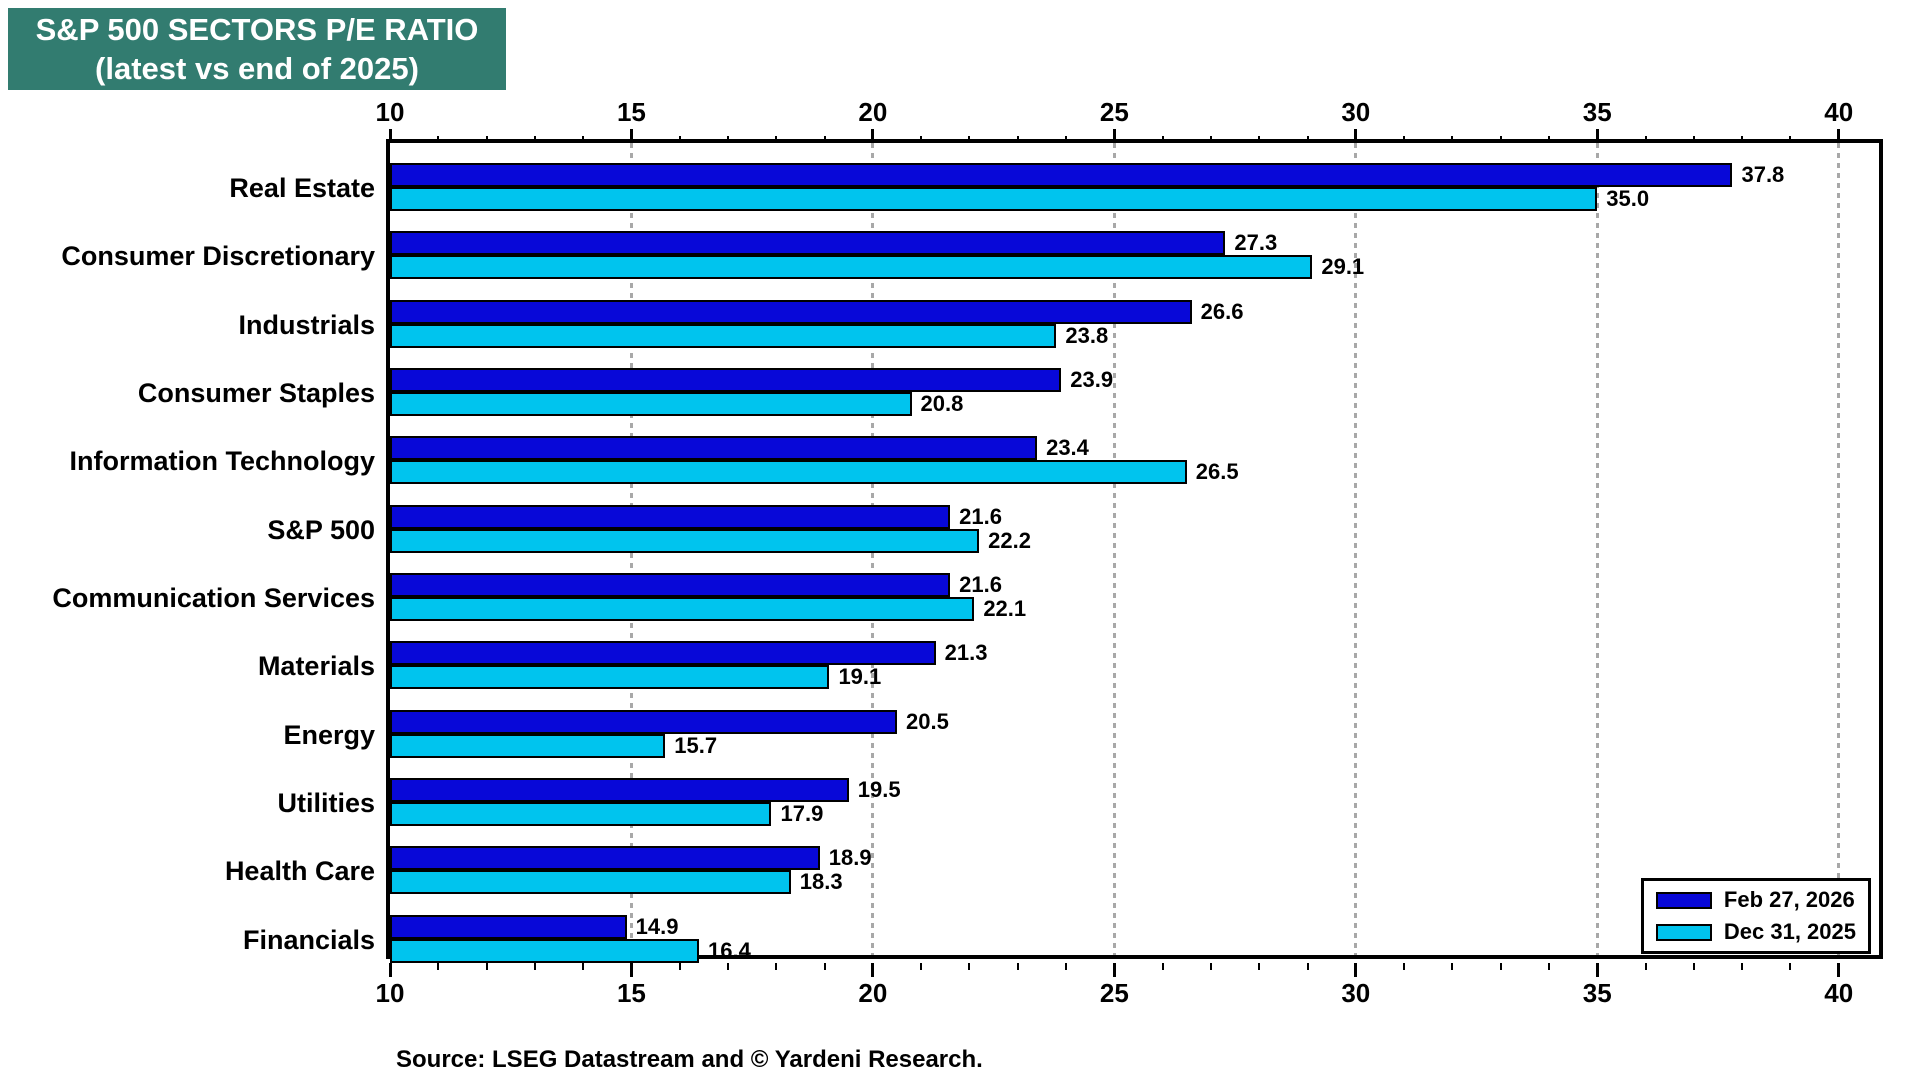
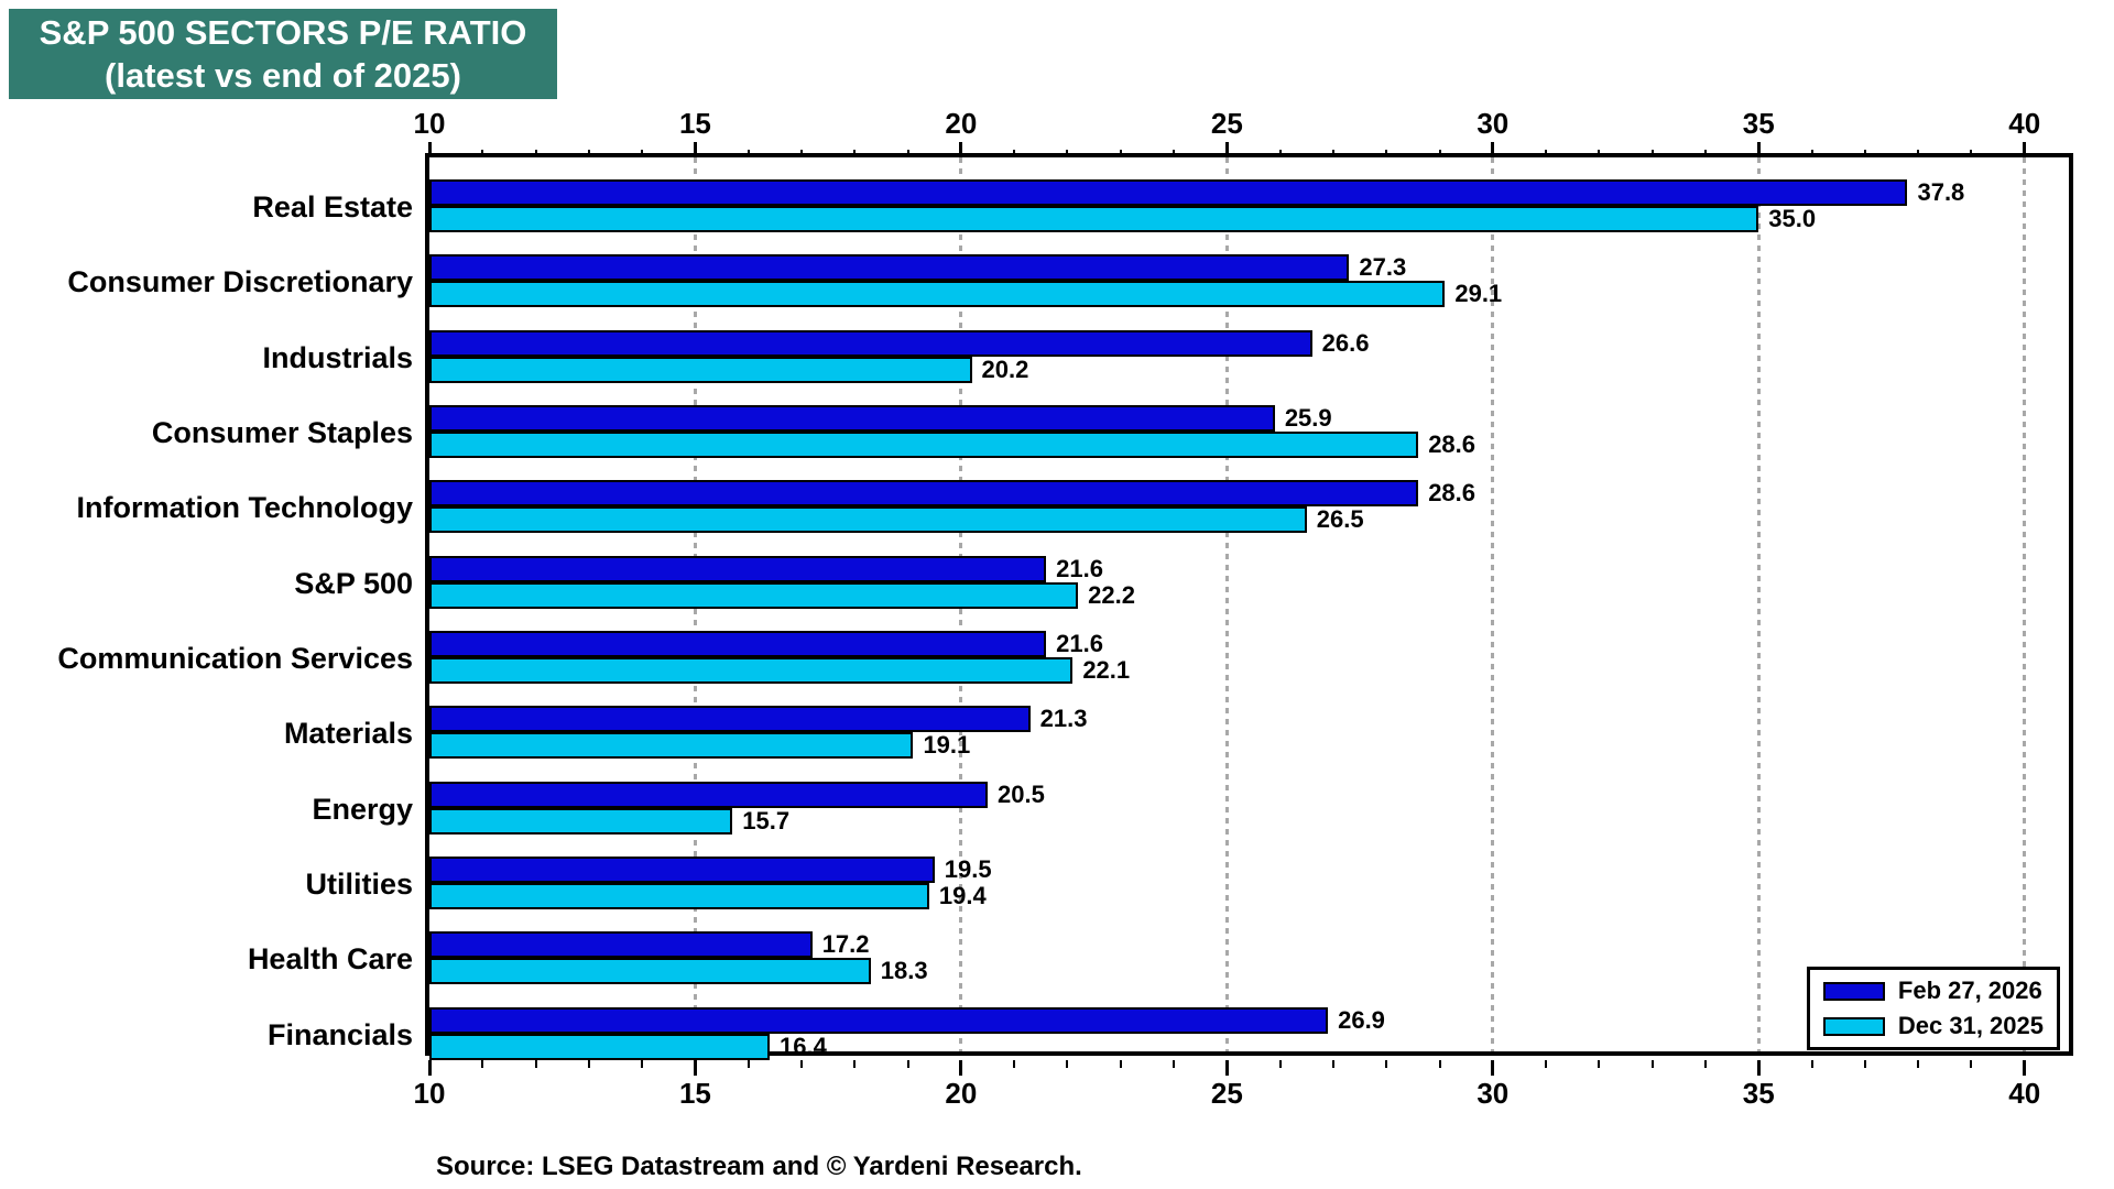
Dec 31, 2025/Industrials: 23.8 -> 20.2
Feb 27, 2026/Consumer Staples: 23.9 -> 25.9
Dec 31, 2025/Consumer Staples: 20.8 -> 28.6
Feb 27, 2026/Information Technology: 23.4 -> 28.6
Dec 31, 2025/Utilities: 17.9 -> 19.4
Feb 27, 2026/Health Care: 18.9 -> 17.2
Feb 27, 2026/Financials: 14.9 -> 26.9
